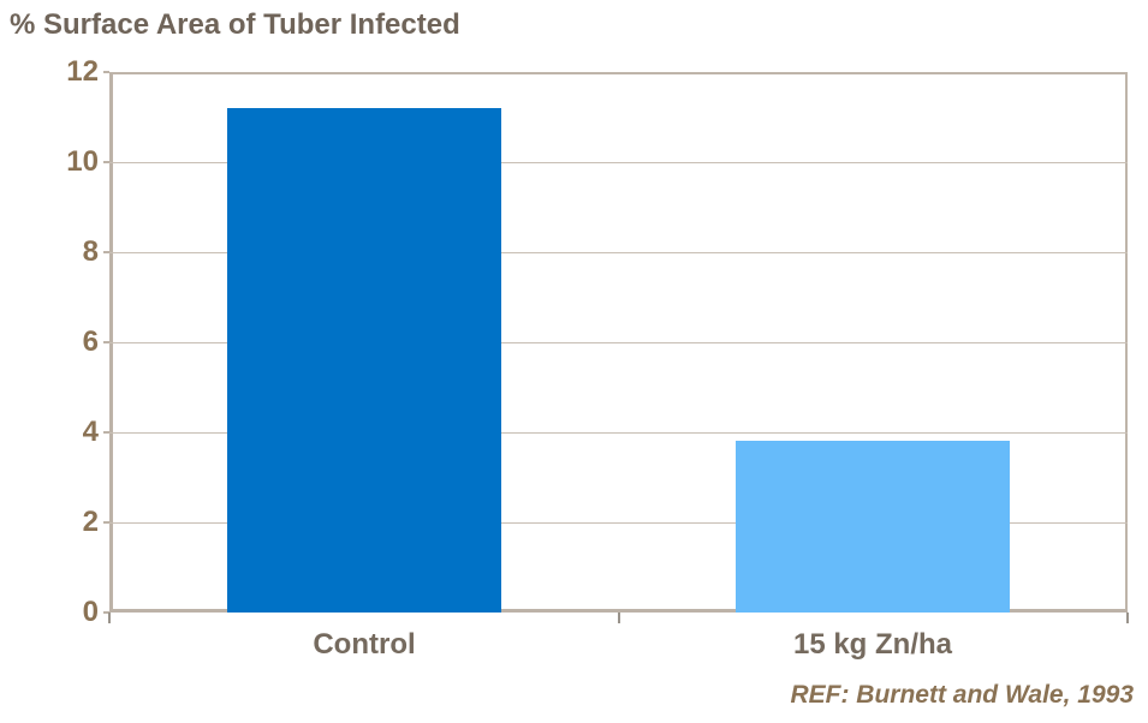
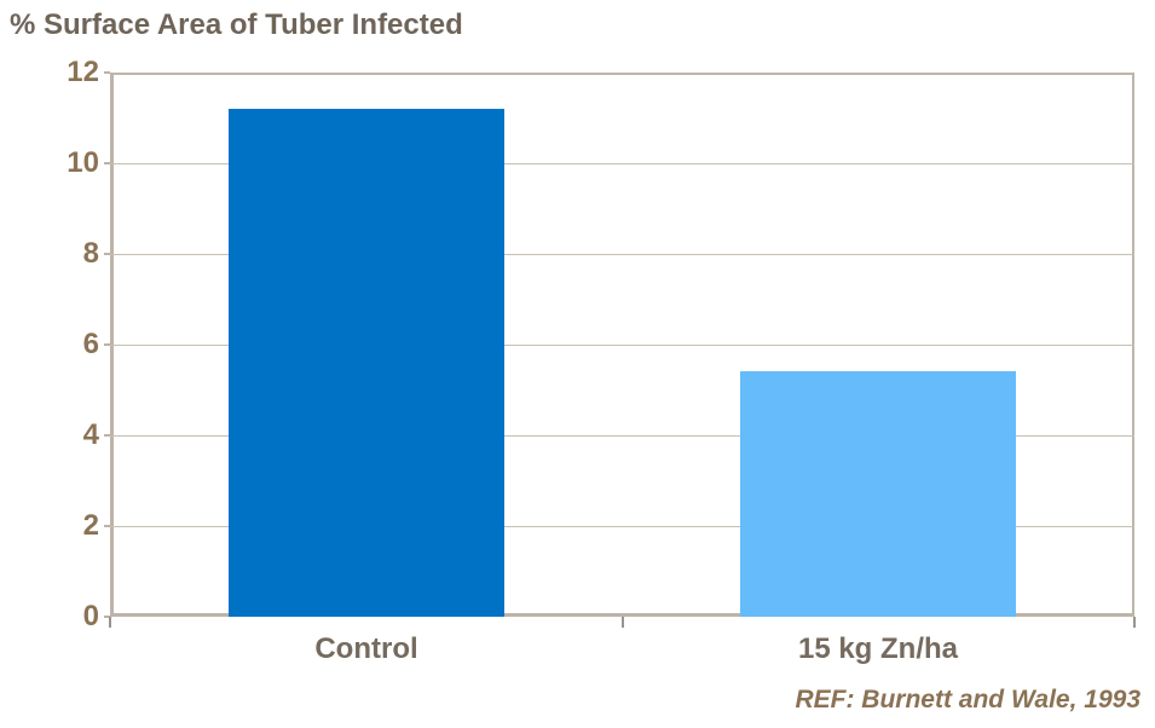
15 kg Zn/ha: 3.8 -> 5.4
